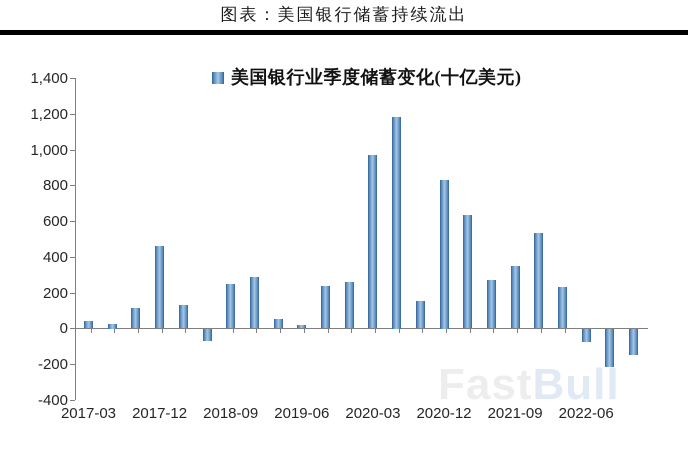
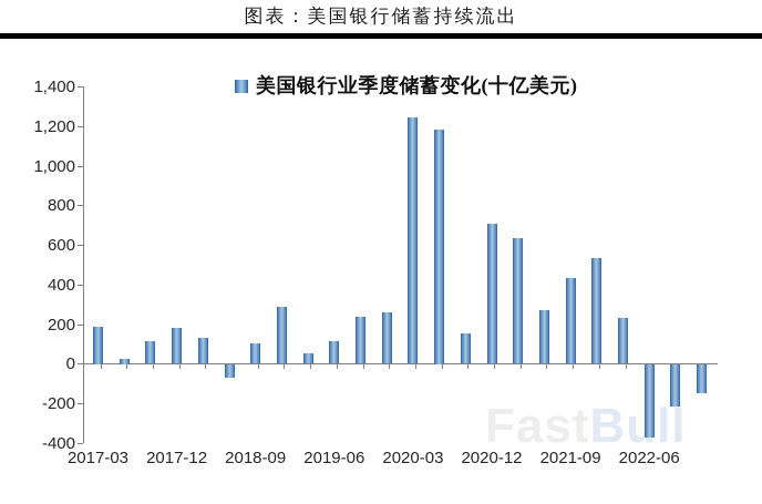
2017-03: 40 -> 190
2017-12: 460 -> 180
2018-09: 250 -> 100
2019-06: 20 -> 120
2020-03: 970 -> 1240
2020-12: 830 -> 700
2021-09: 350 -> 440
2022-06: -70 -> -360
